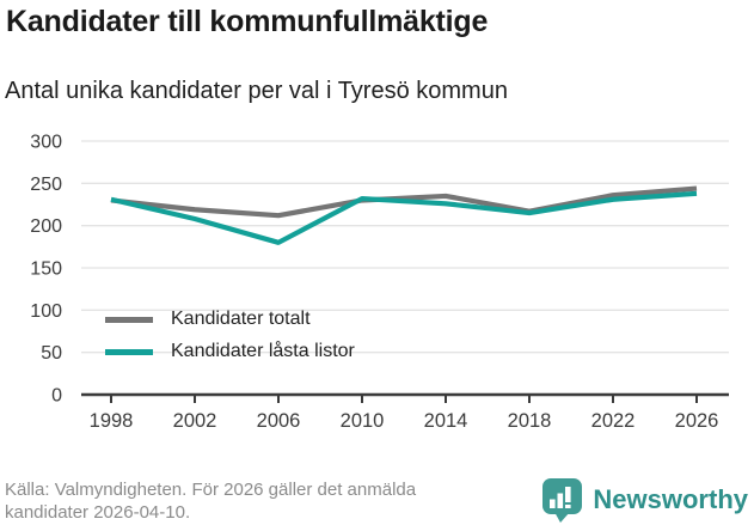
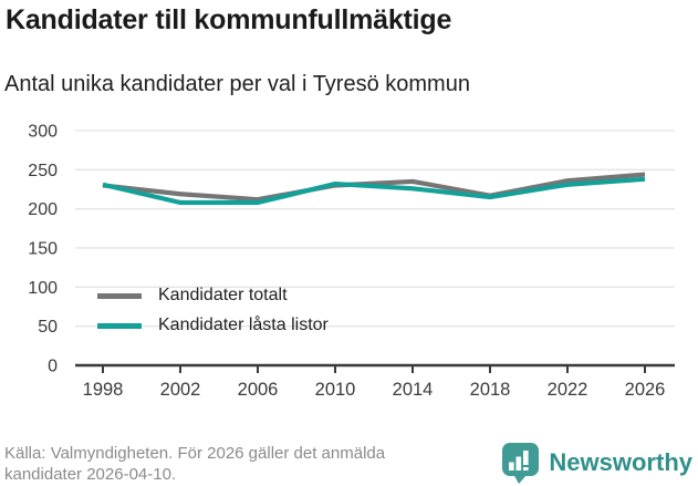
Kandidater låsta listor/2006: 180 -> 210
